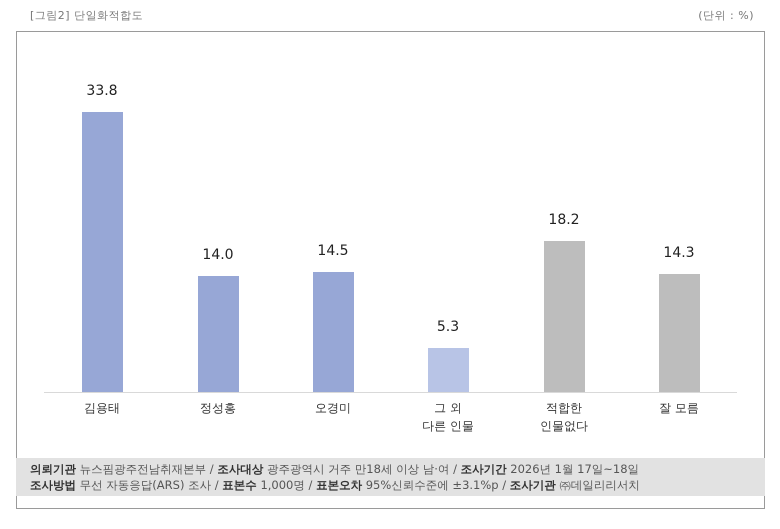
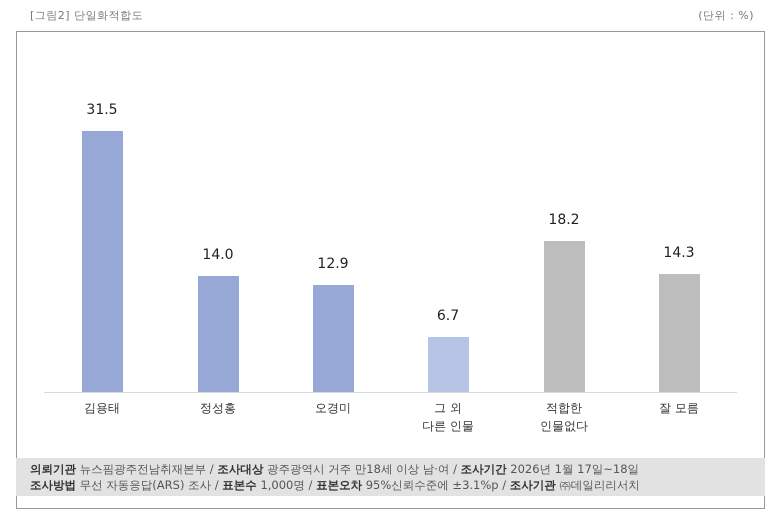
김용태: 33.8 -> 31.5
오경미: 14.5 -> 12.9
그 외 다른 인물: 5.3 -> 6.7
